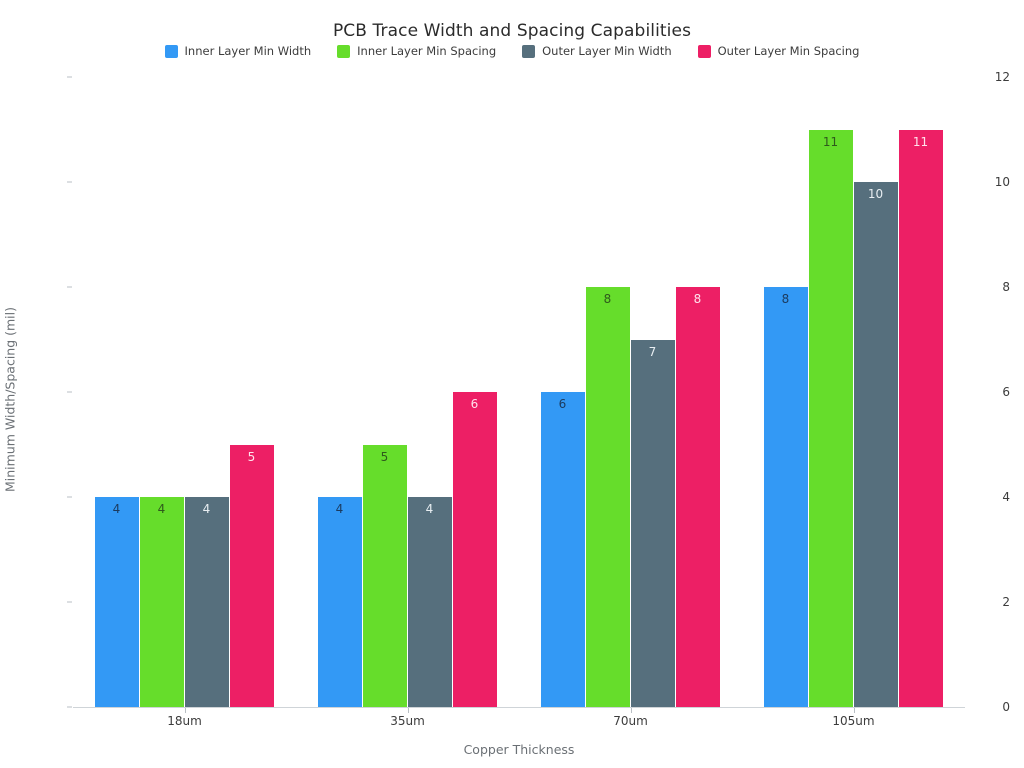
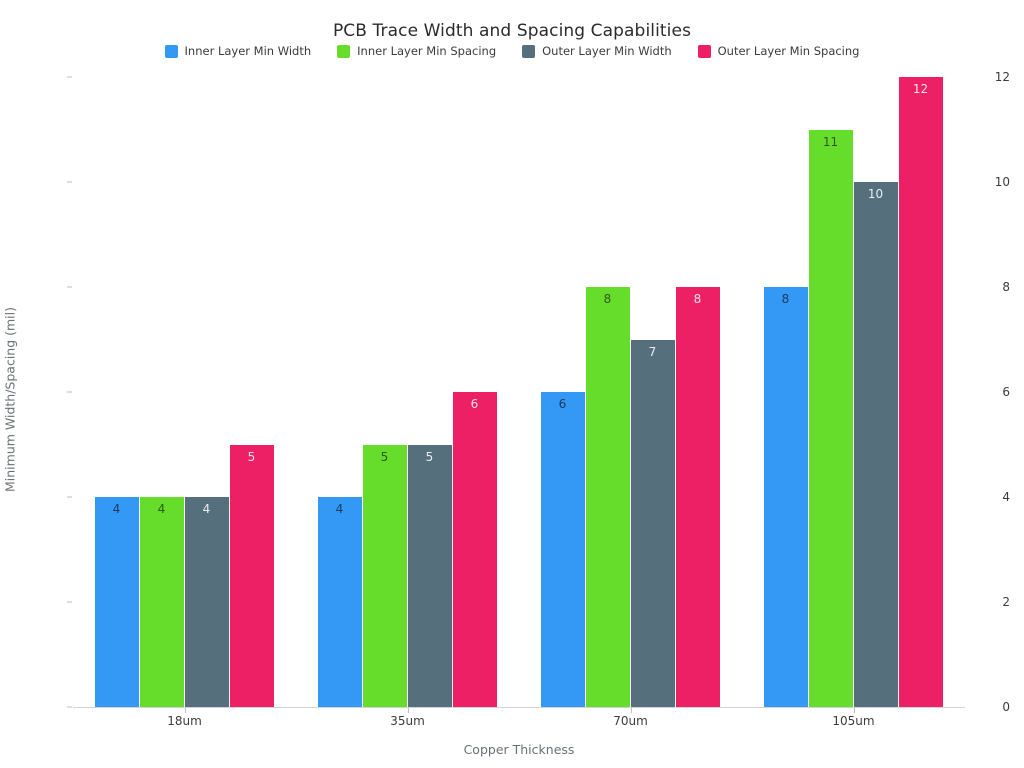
Outer Layer Min Width/35um: 4 -> 5
Outer Layer Min Spacing/105um: 11 -> 12
